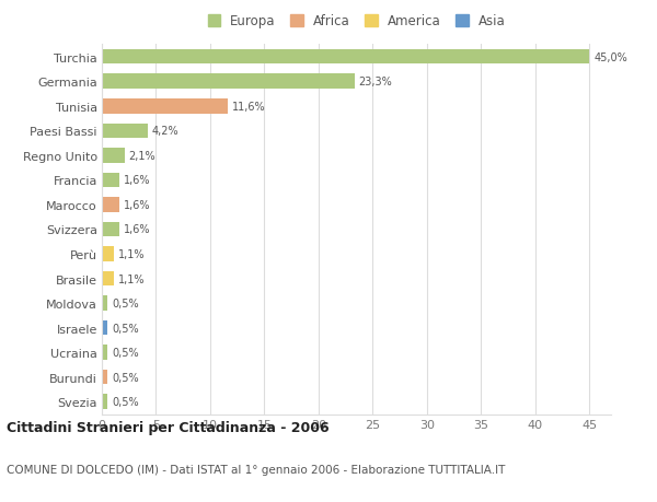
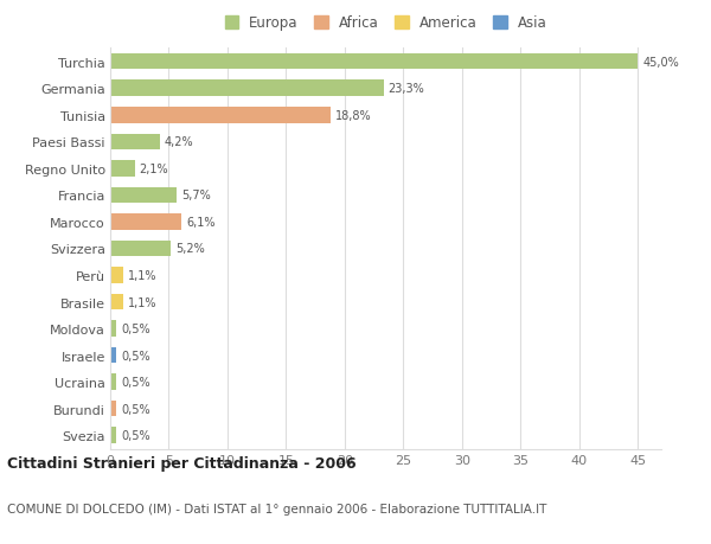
Tunisia: 11,6% -> 18,8%
Francia: 1,6% -> 5,7%
Marocco: 1,6% -> 6,1%
Svizzera: 1,6% -> 5,2%
